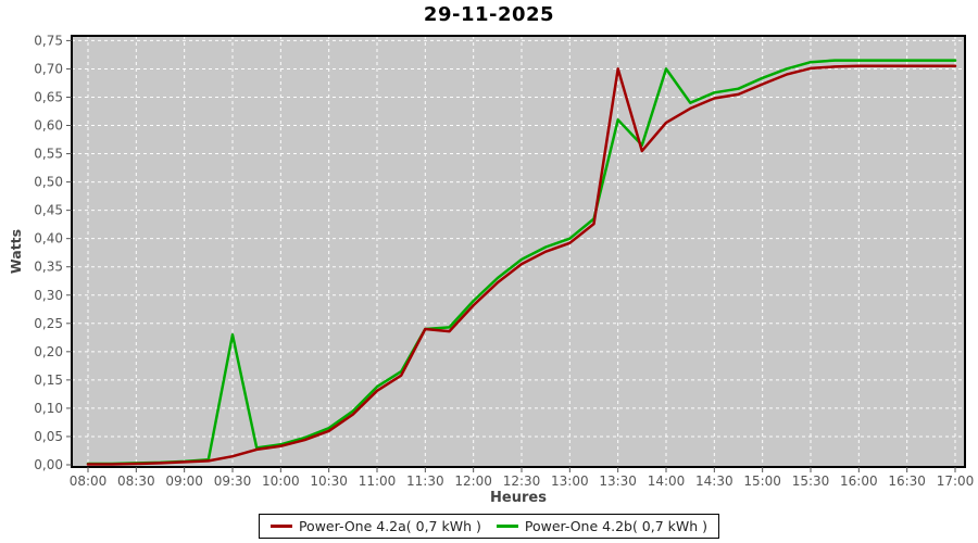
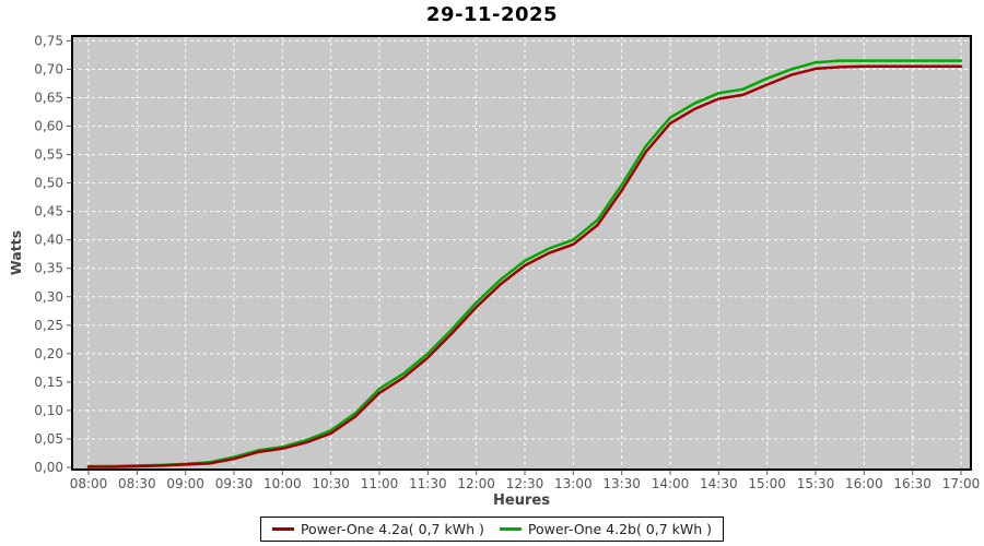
Power-One 4.2b( 0,7 kWh )/09:30: 0,23 -> 0,02
Power-One 4.2a( 0,7 kWh )/11:30: 0,24 -> 0,19
Power-One 4.2b( 0,7 kWh )/11:30: 0,24 -> 0,20
Power-One 4.2a( 0,7 kWh )/13:30: 0,70 -> 0,49
Power-One 4.2b( 0,7 kWh )/13:30: 0,61 -> 0,50
Power-One 4.2b( 0,7 kWh )/14:00: 0,70 -> 0,61
